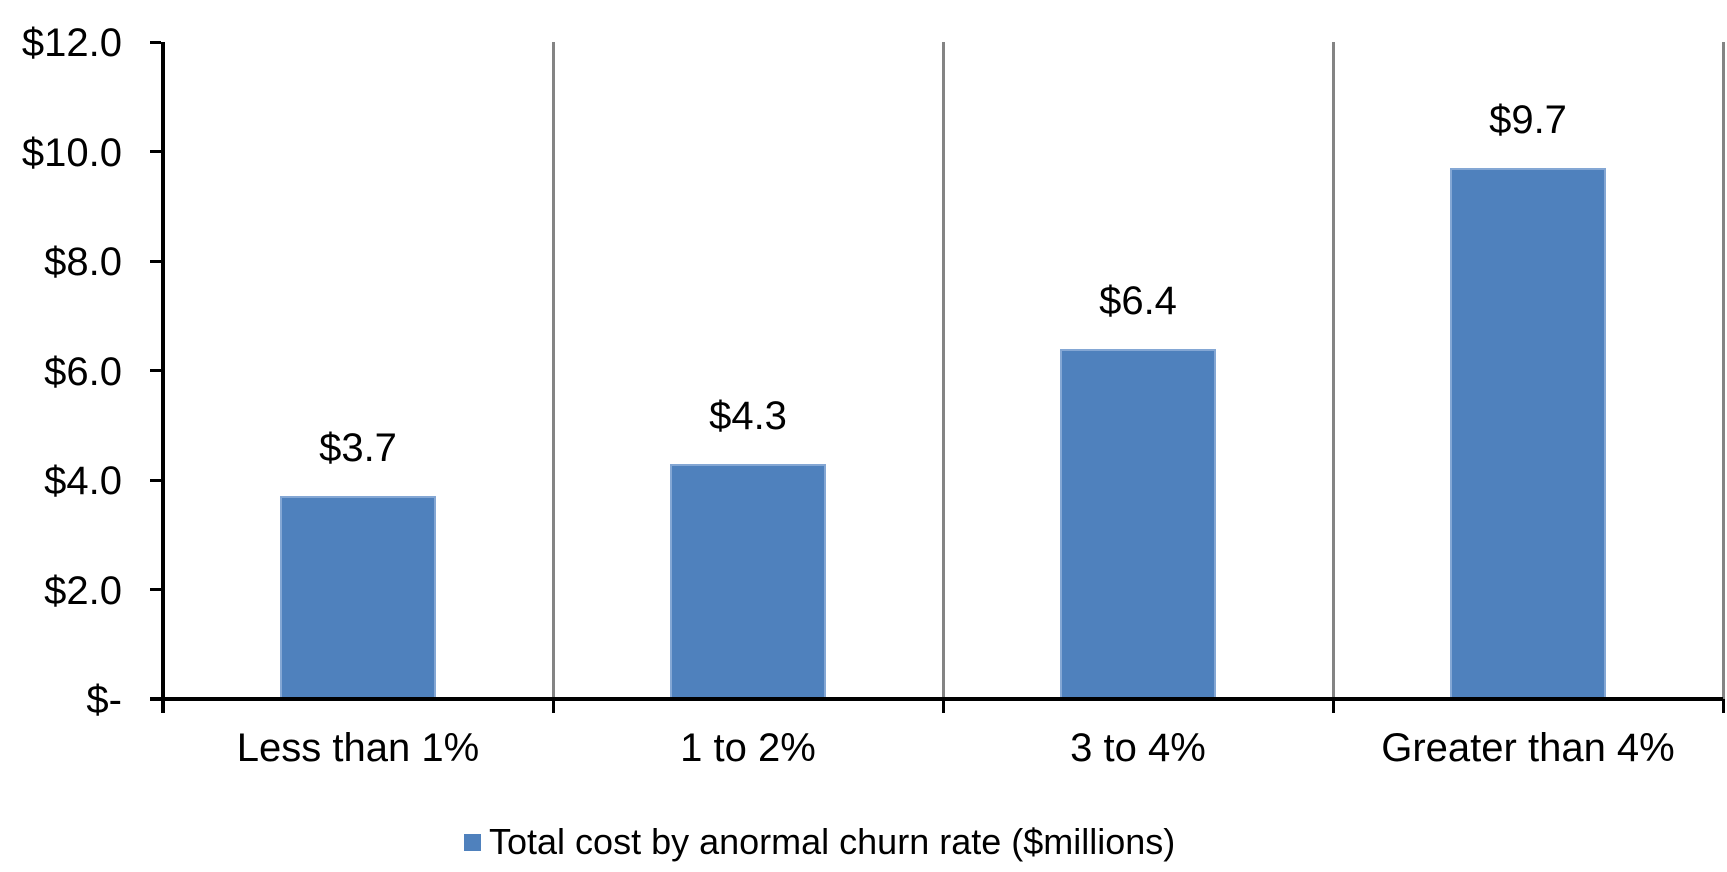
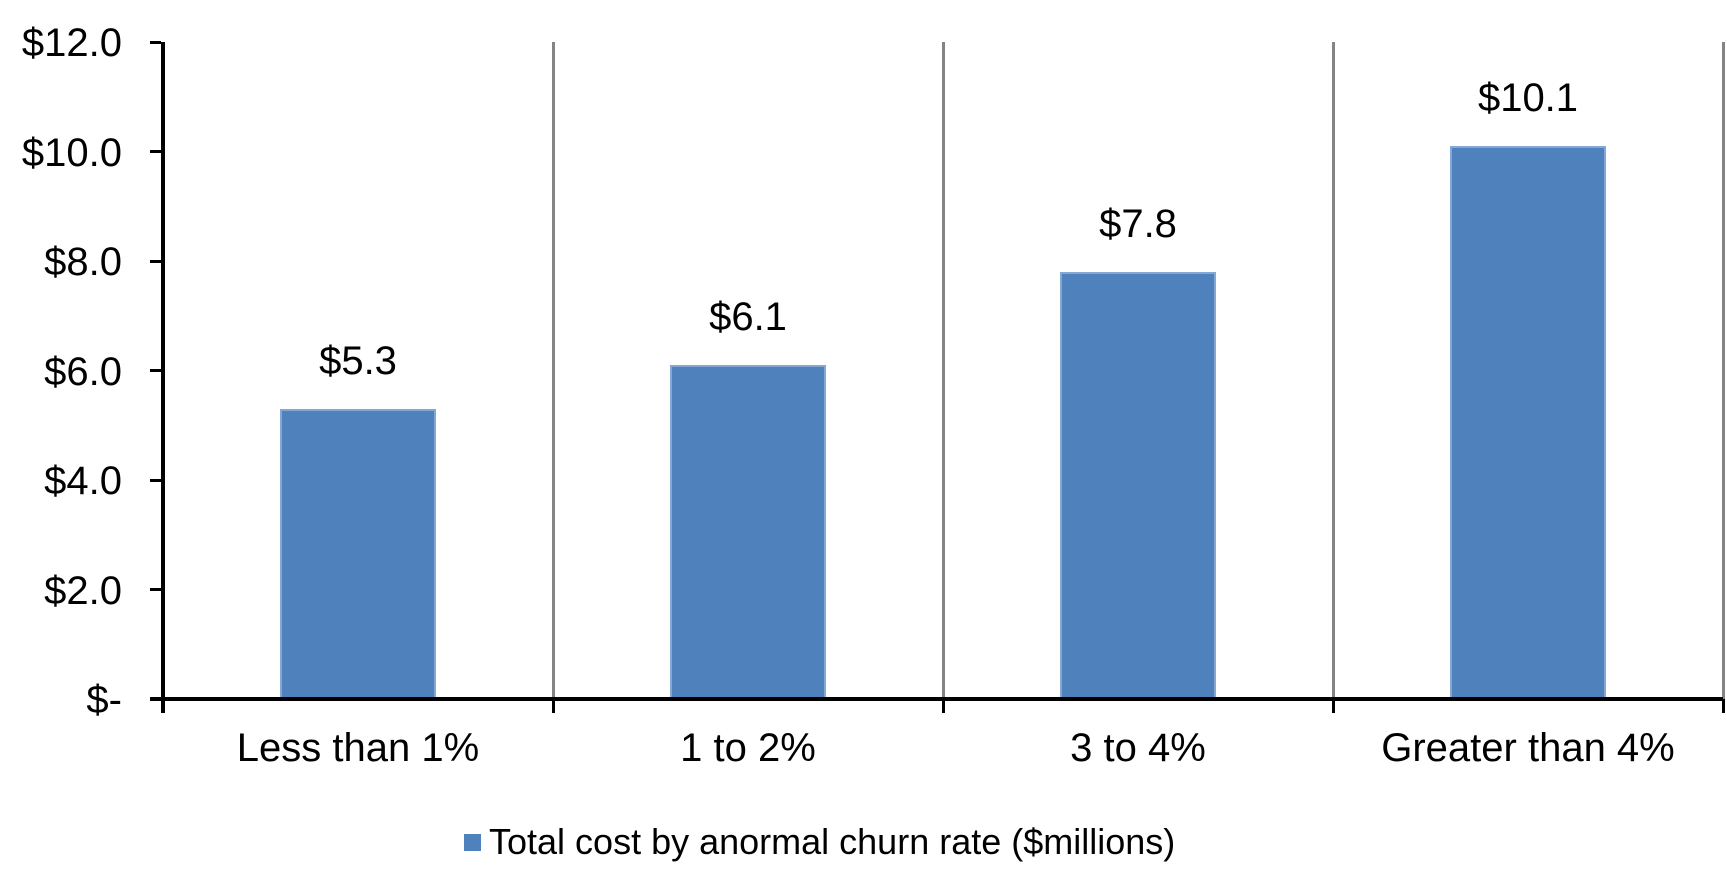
Less than 1%: $3.7 -> $5.3
1 to 2%: $4.3 -> $6.1
3 to 4%: $6.4 -> $7.8
Greater than 4%: $9.7 -> $10.1
